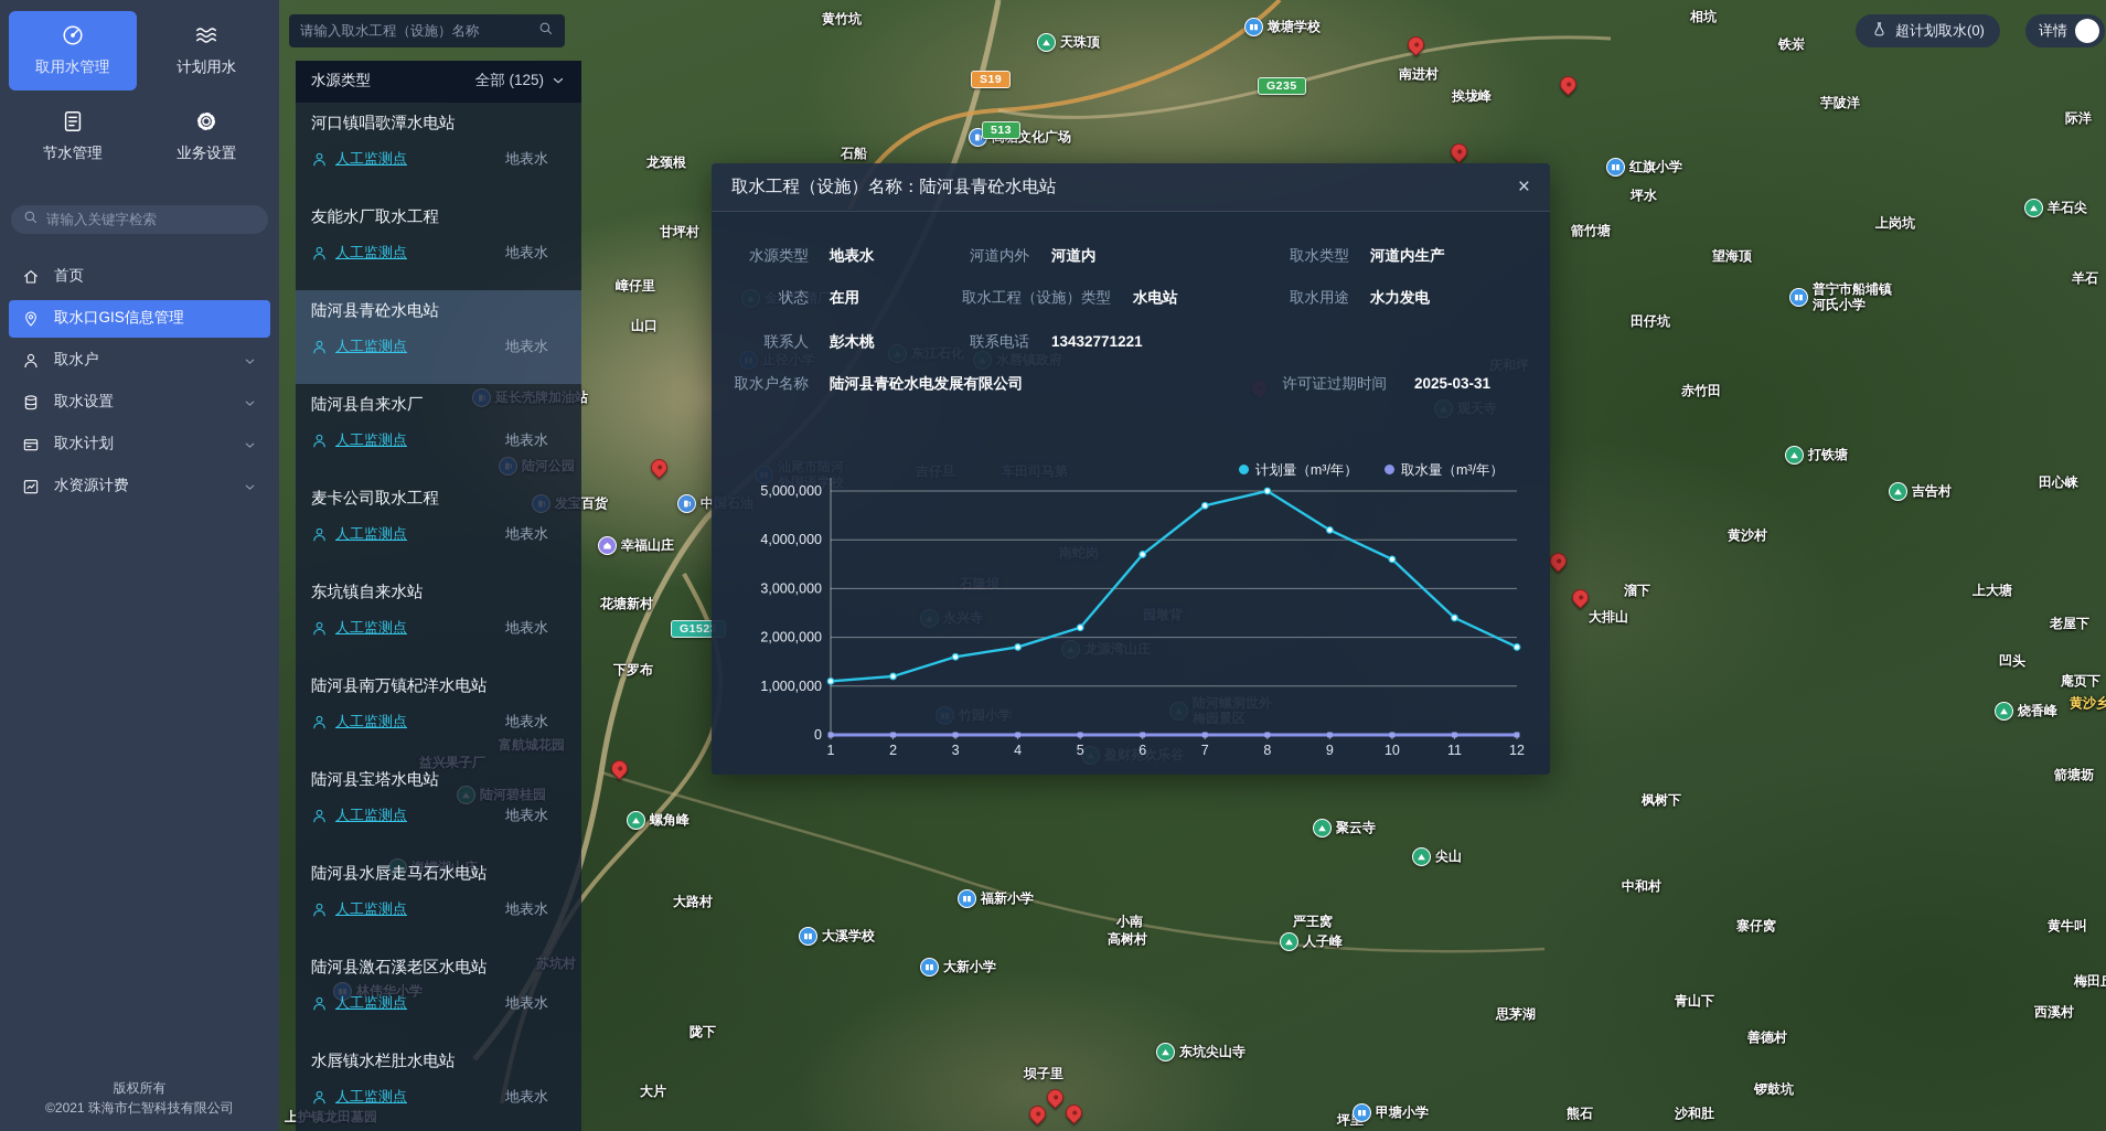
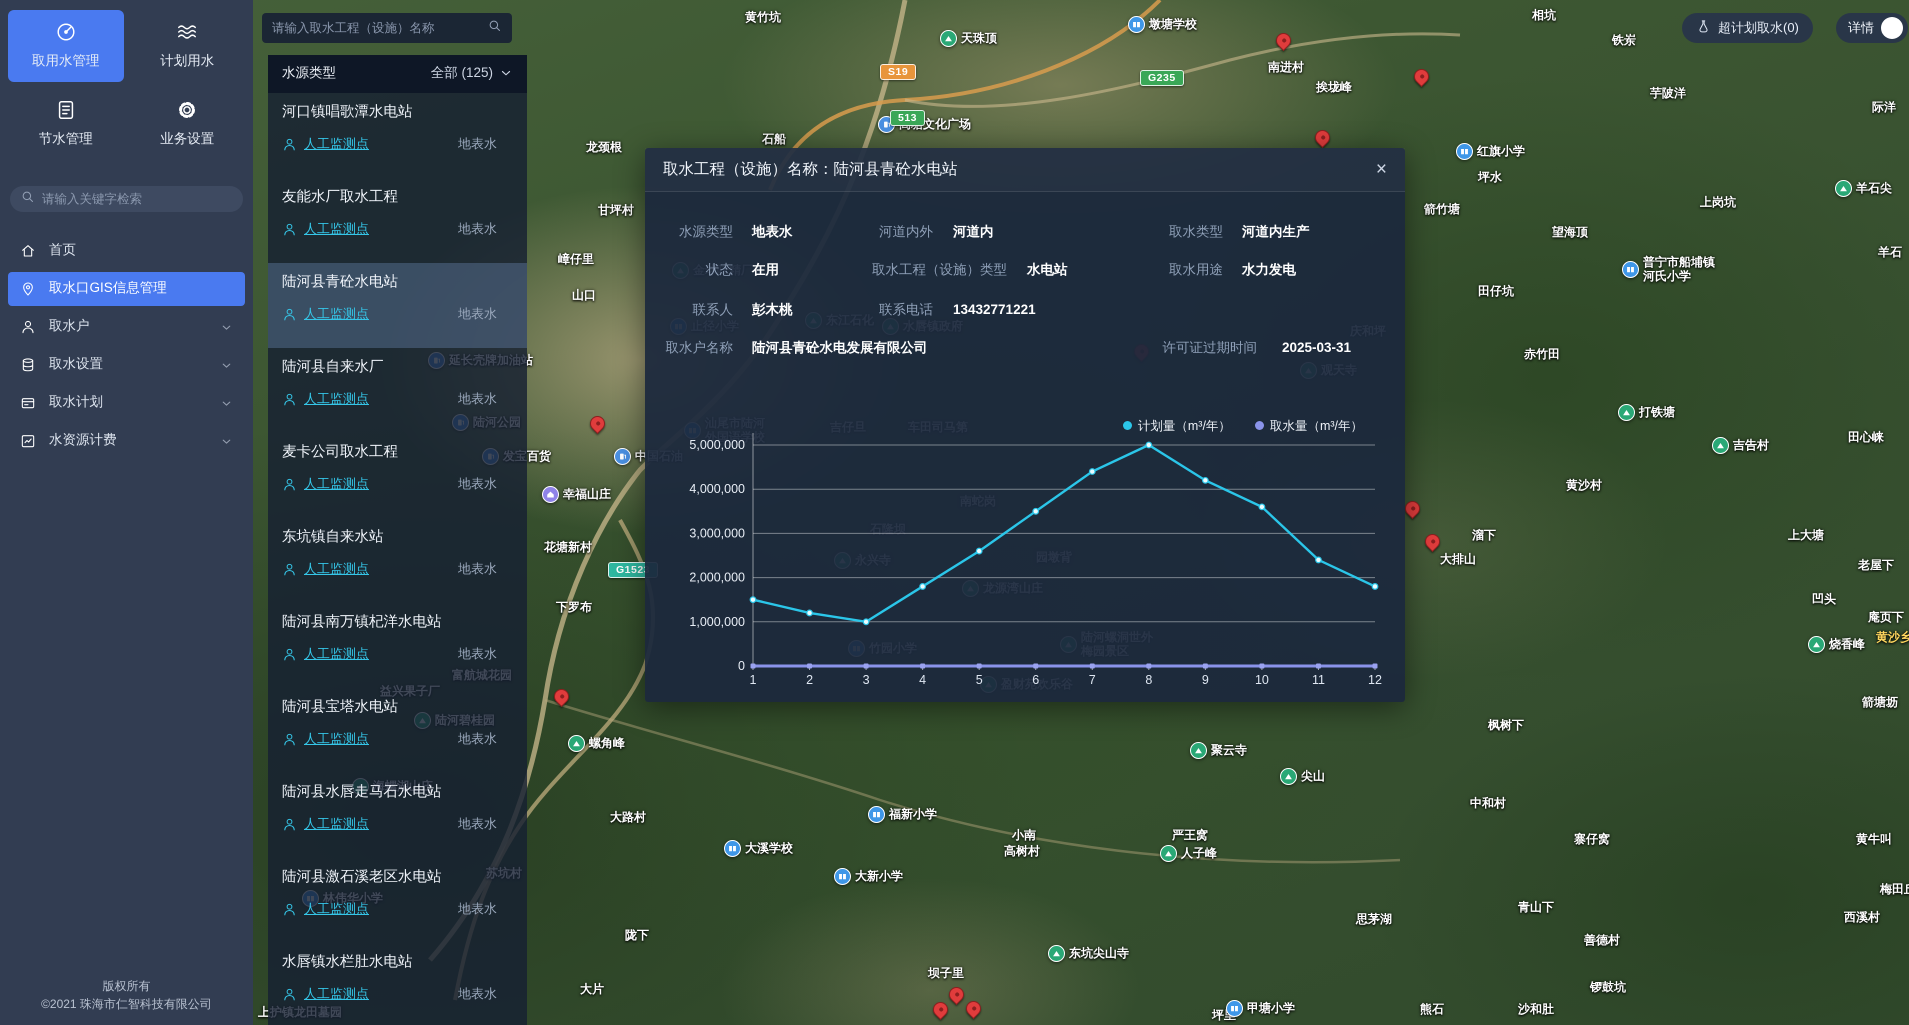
计划量（m³/年）/1: 1100000 -> 1500000
计划量（m³/年）/3: 1600000 -> 1000000
计划量（m³/年）/5: 2200000 -> 2600000
计划量（m³/年）/6: 3700000 -> 3500000
计划量（m³/年）/7: 4700000 -> 4400000
